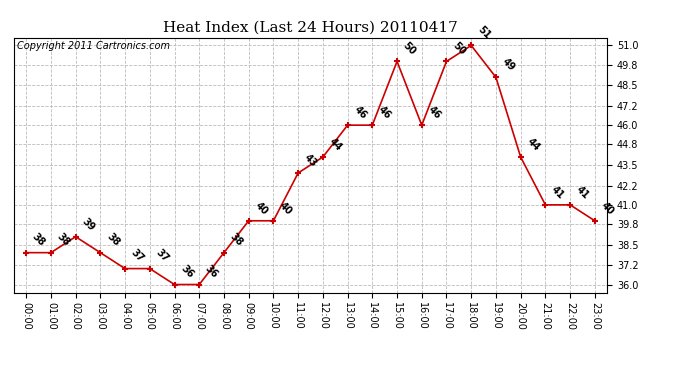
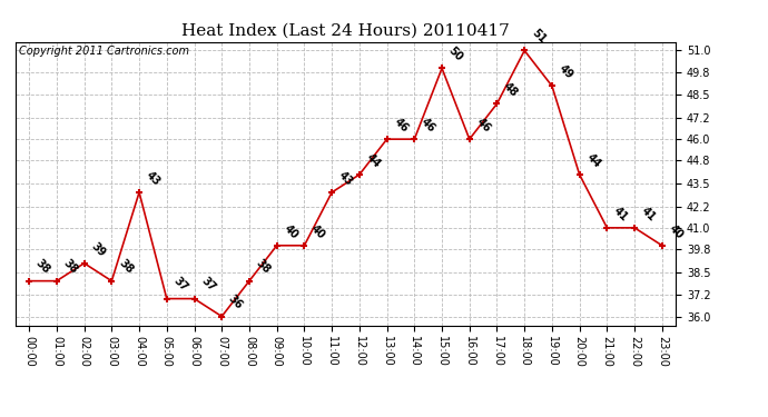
04:00: 37 -> 43
06:00: 36 -> 37
17:00: 50 -> 48
